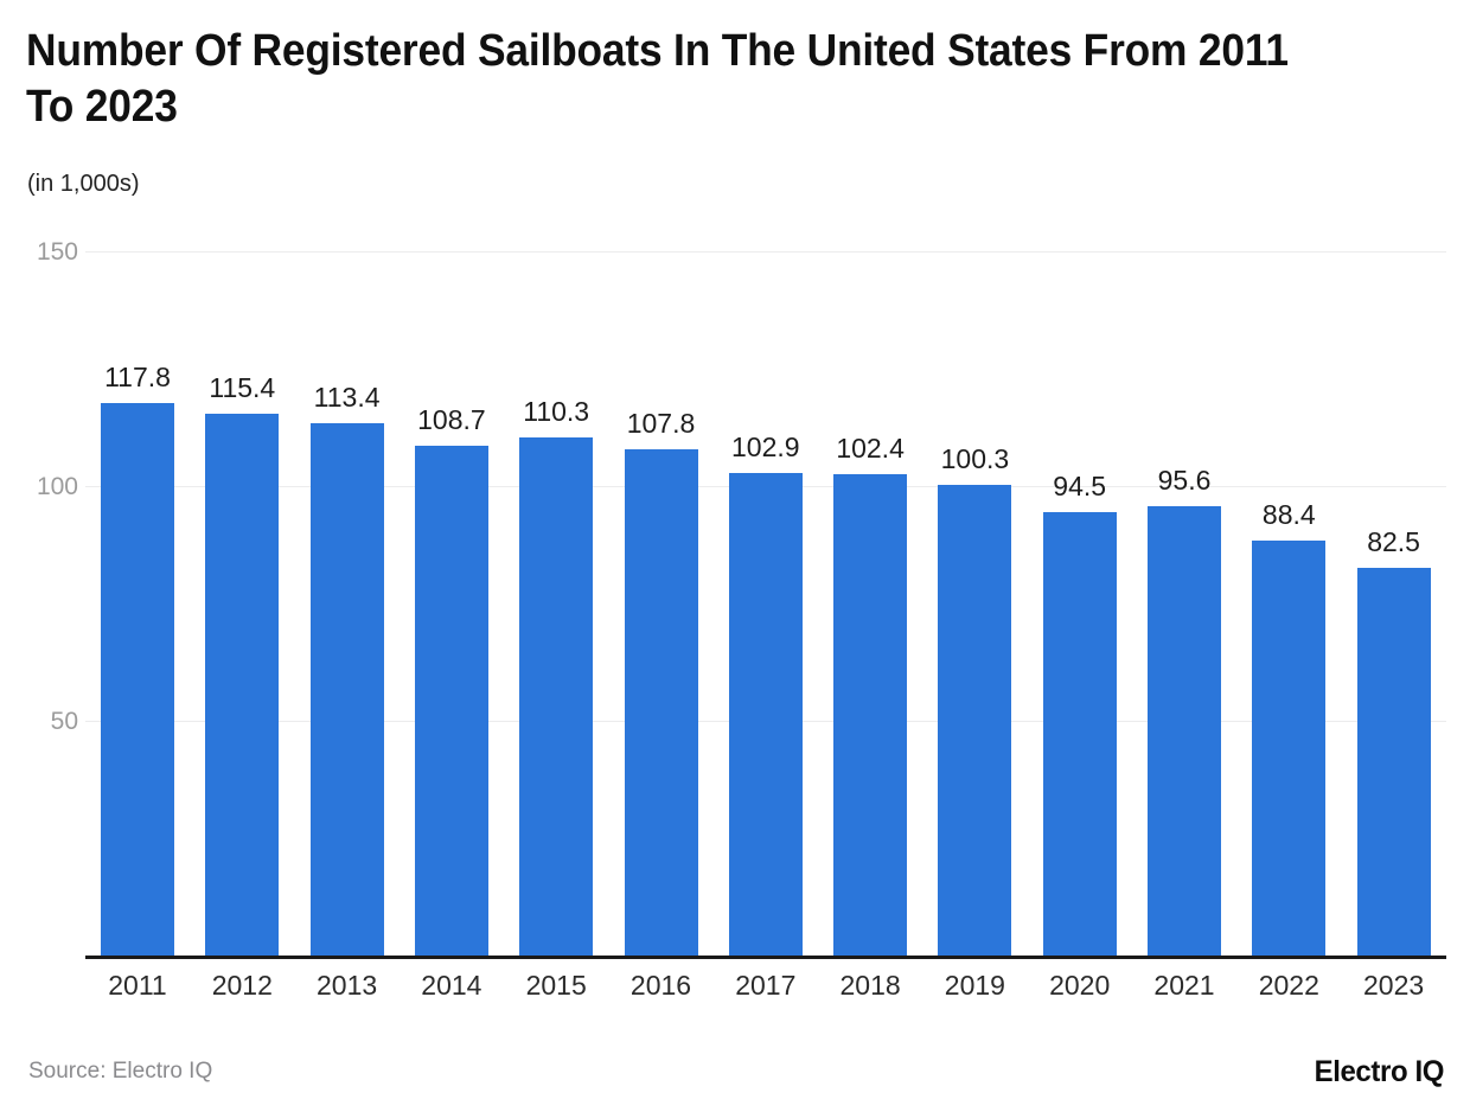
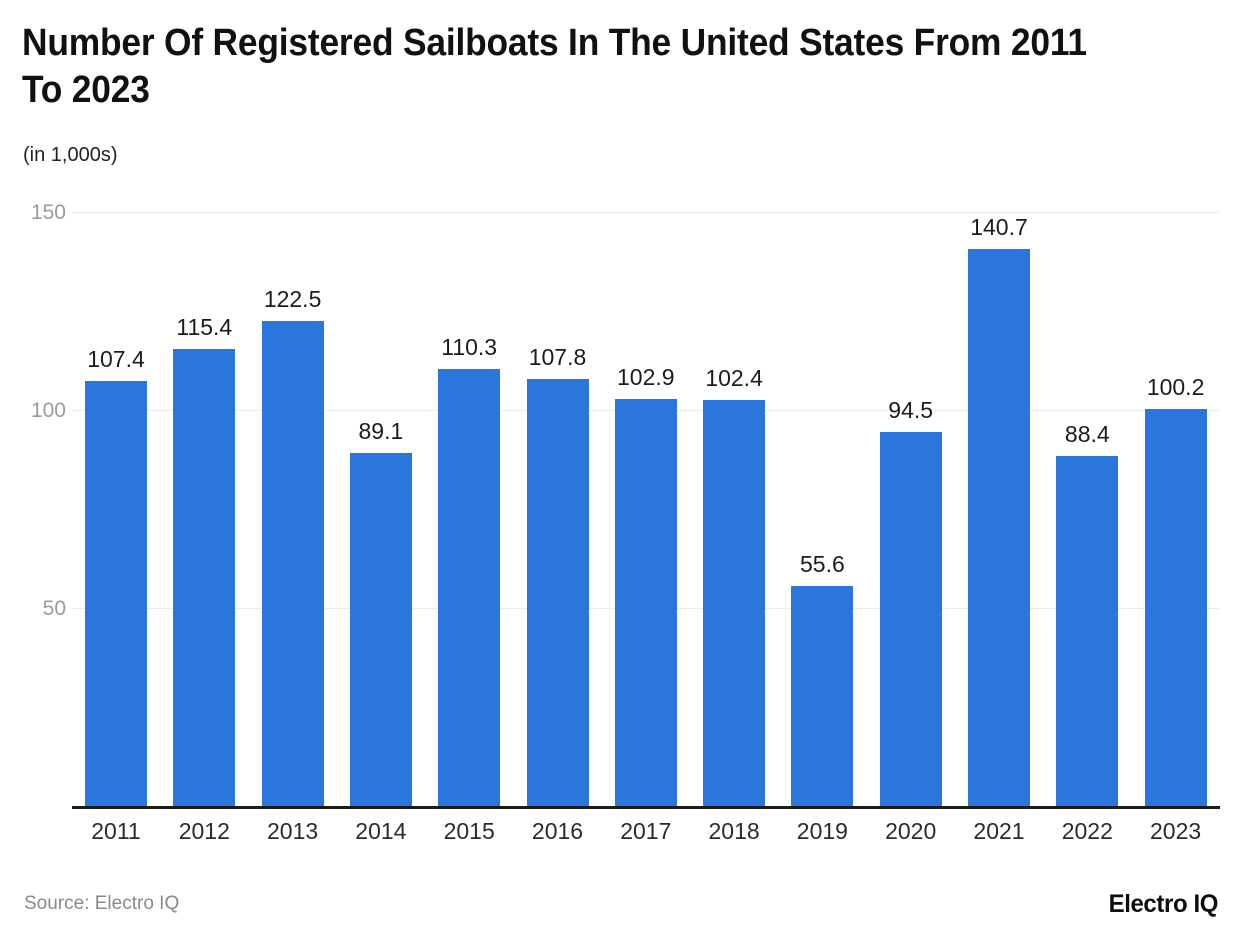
2011: 117.8 -> 107.4
2013: 113.4 -> 122.5
2014: 108.7 -> 89.1
2019: 100.3 -> 55.6
2021: 95.6 -> 140.7
2023: 82.5 -> 100.2
